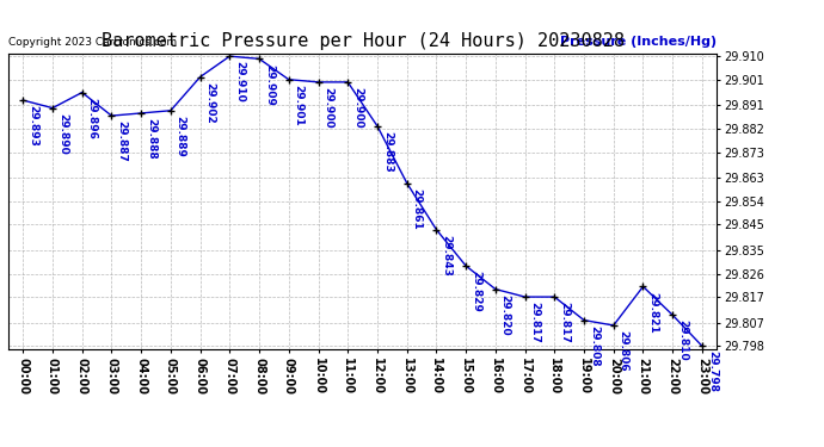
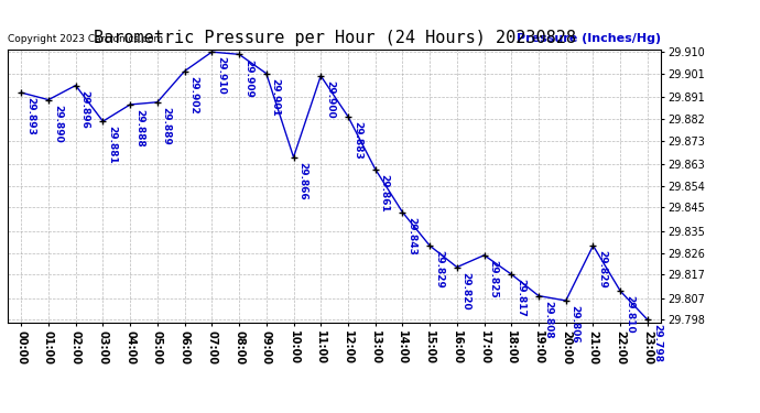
03:00: 29.887 -> 29.881
10:00: 29.900 -> 29.866
17:00: 29.817 -> 29.825
21:00: 29.821 -> 29.829
